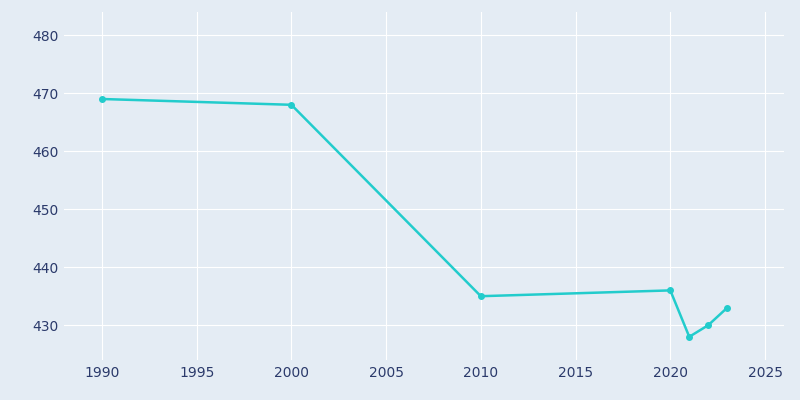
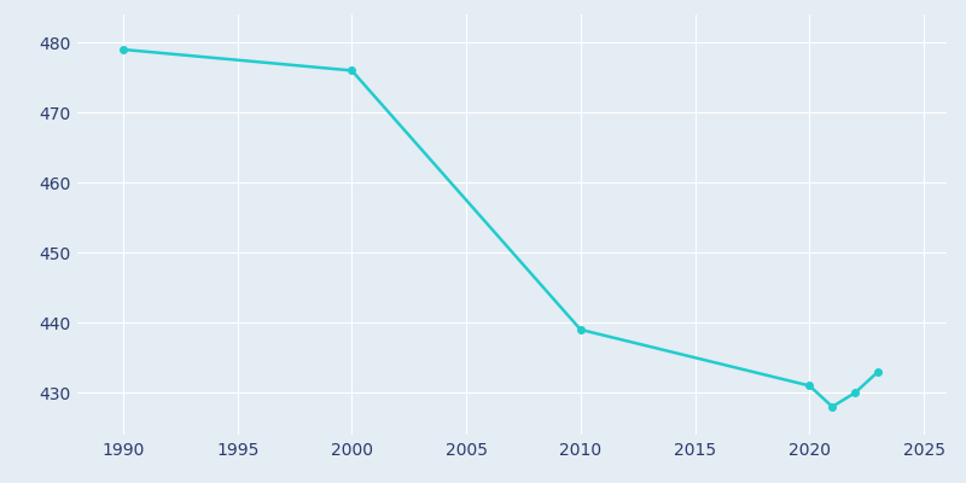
1990: 469 -> 479
2000: 468 -> 476
2010: 435 -> 439
2020: 436 -> 431
